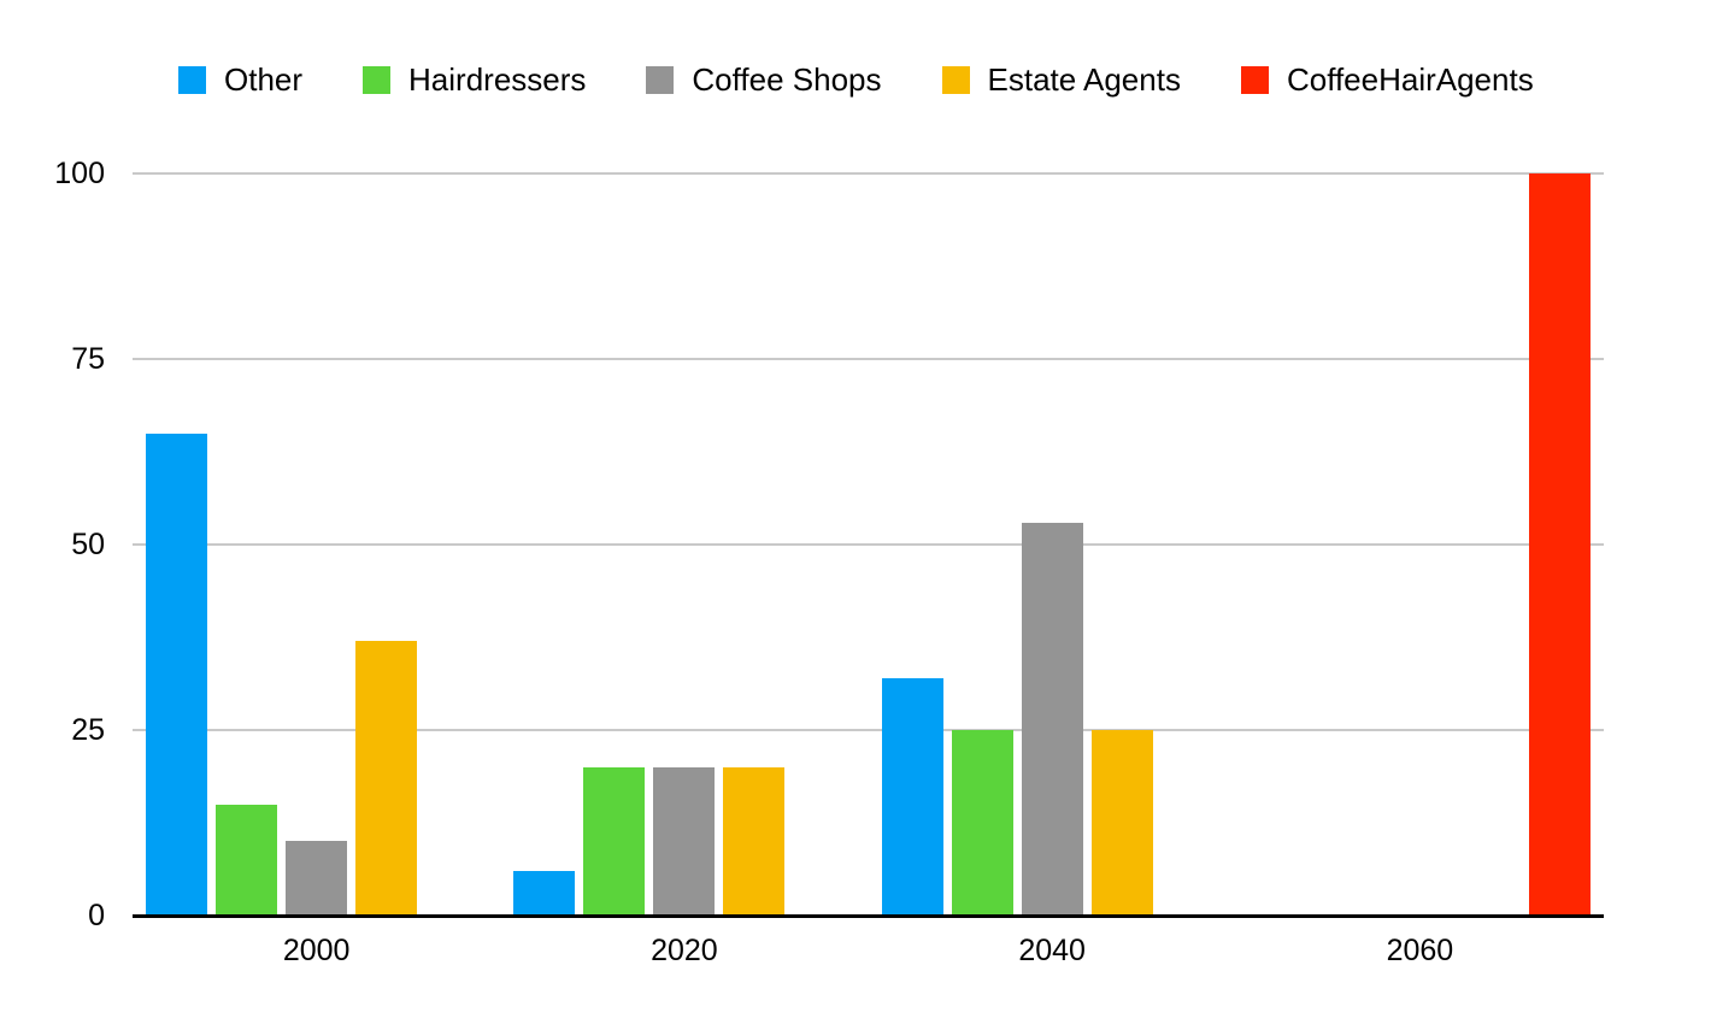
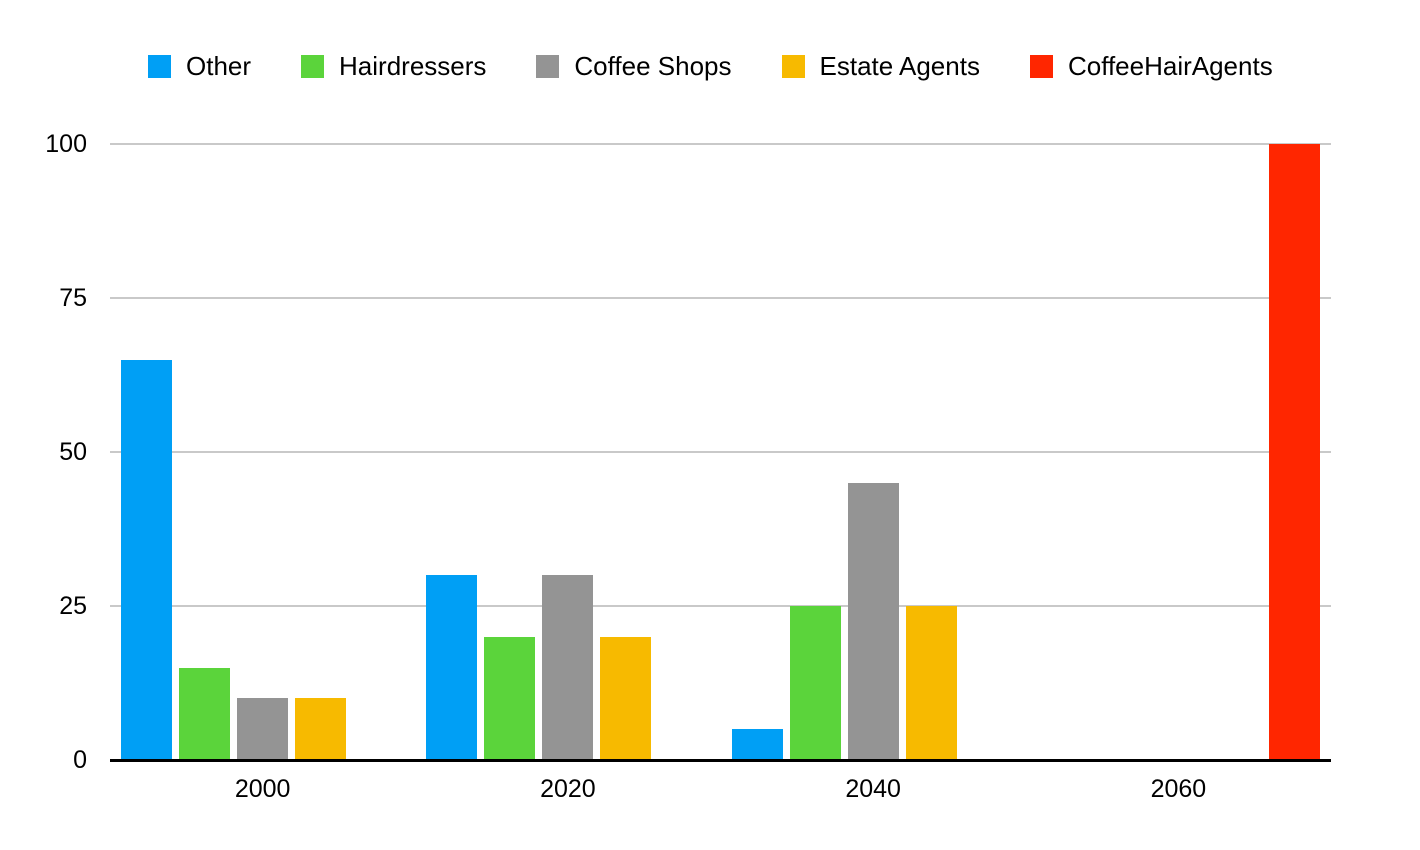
Estate Agents/2000: 37 -> 10
Other/2020: 6 -> 30
Coffee Shops/2020: 20 -> 30
Other/2040: 32 -> 5
Coffee Shops/2040: 53 -> 45
